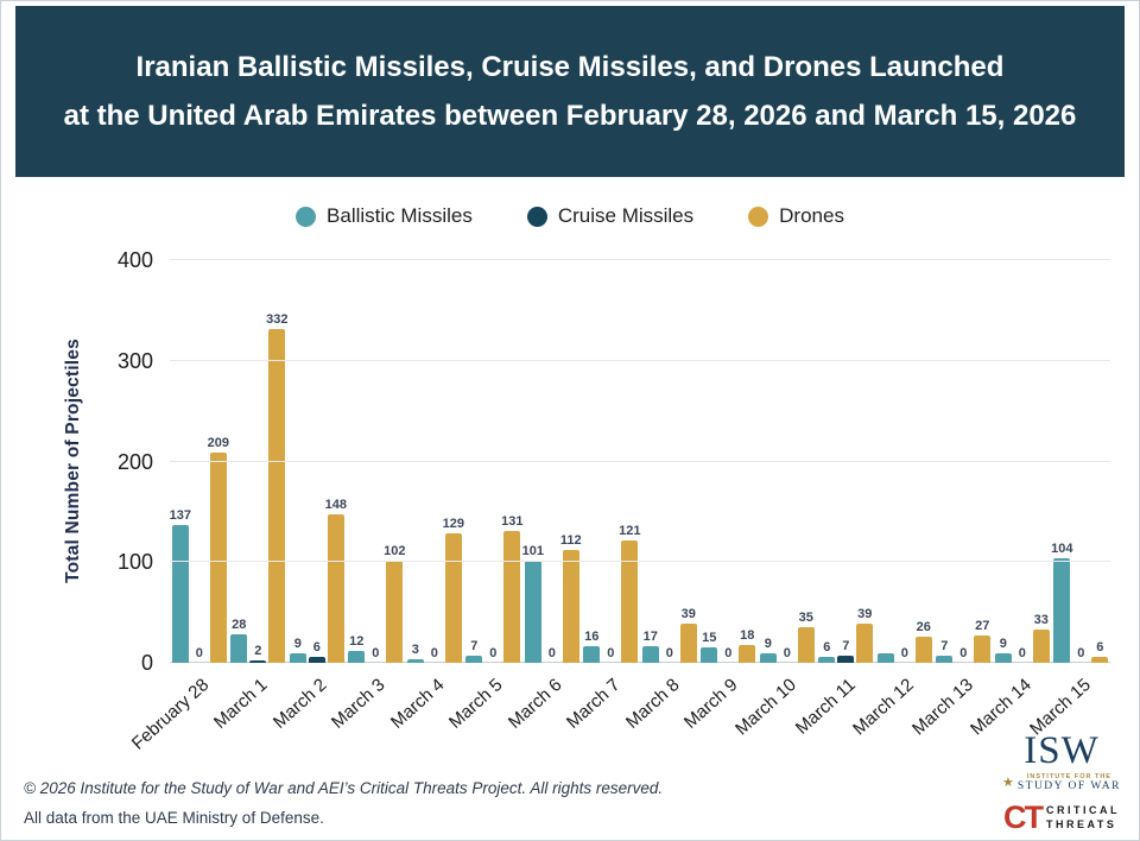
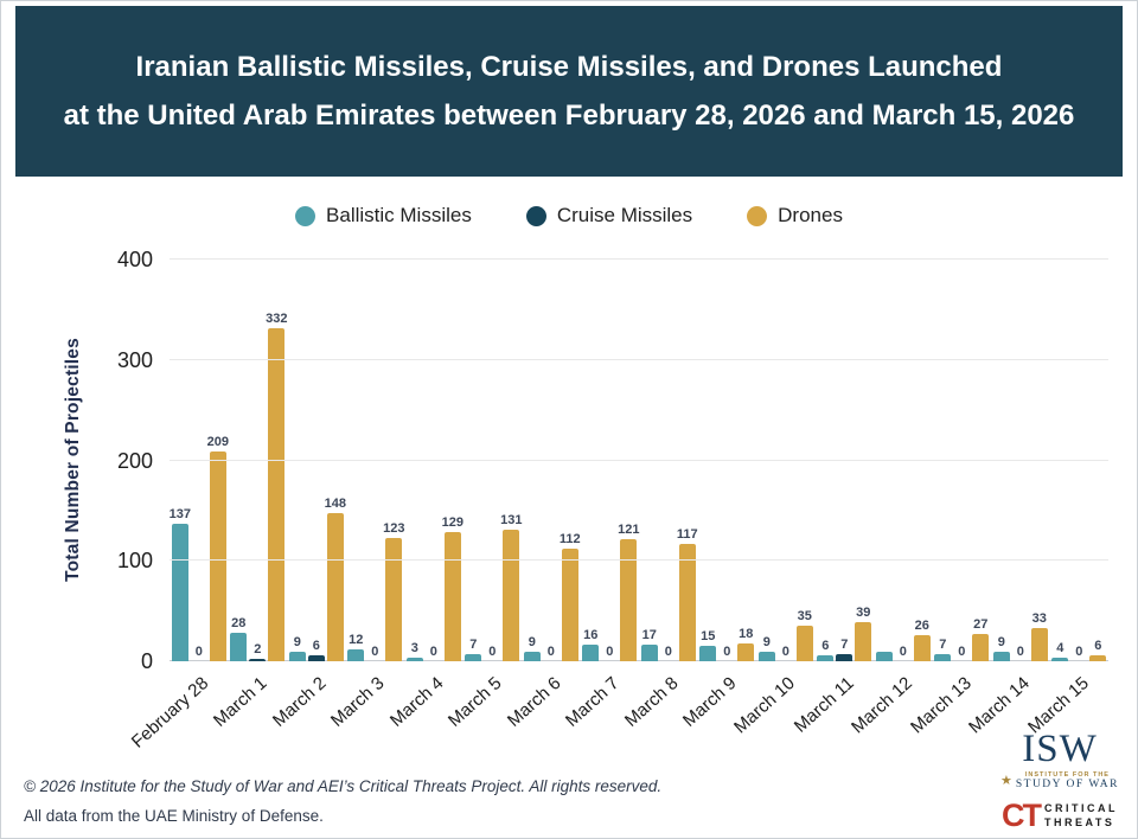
Drones/March 3: 102 -> 123
Ballistic Missiles/March 6: 101 -> 9
Drones/March 8: 39 -> 117
Ballistic Missiles/March 15: 104 -> 4
